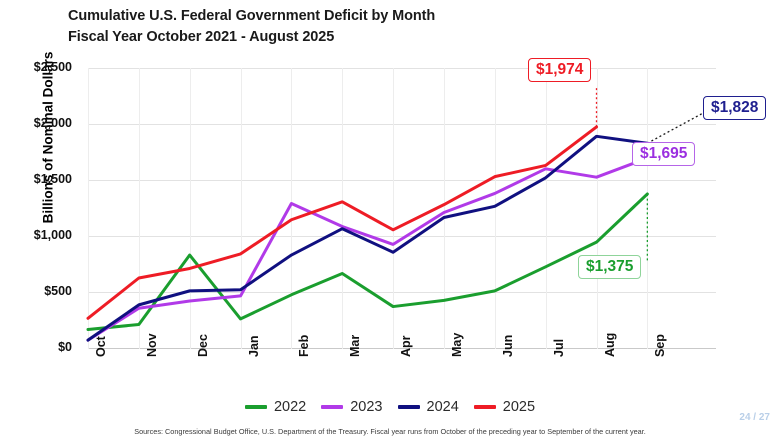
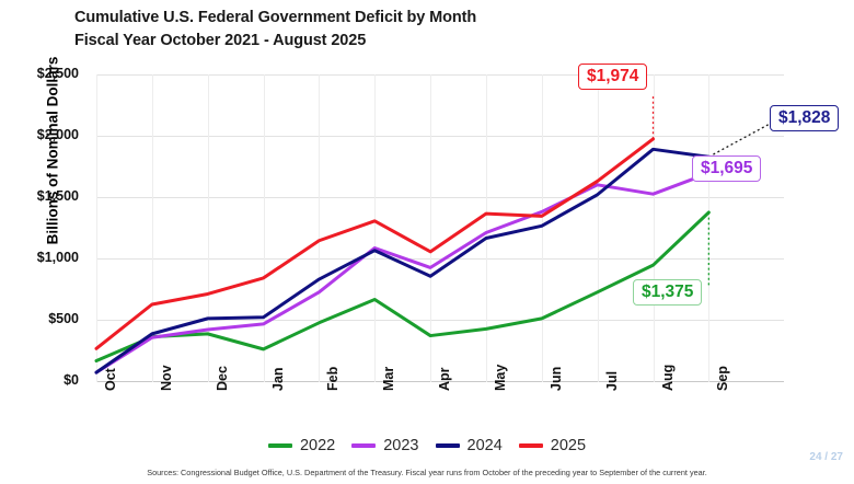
2022/Nov: $210 -> $360
2022/Dec: $830 -> $380
2023/Feb: $1290 -> $720
2025/May: $1280 -> $1360
2025/Jun: $1530 -> $1340
